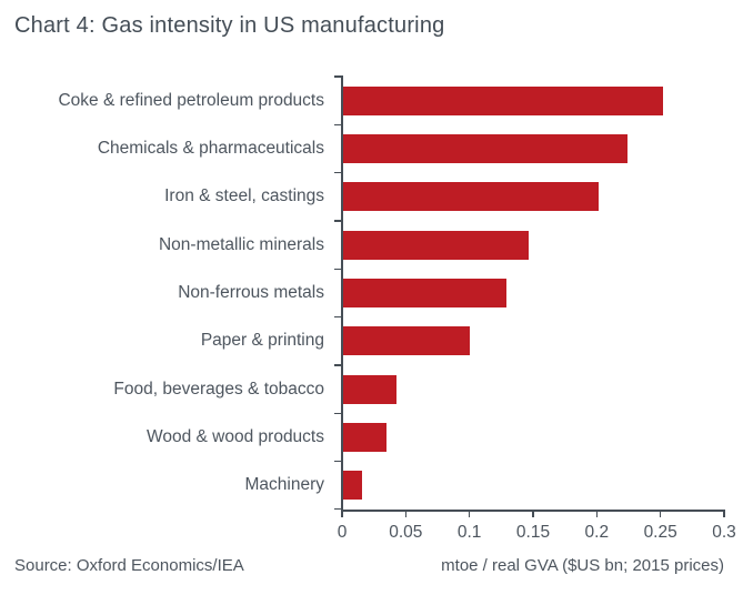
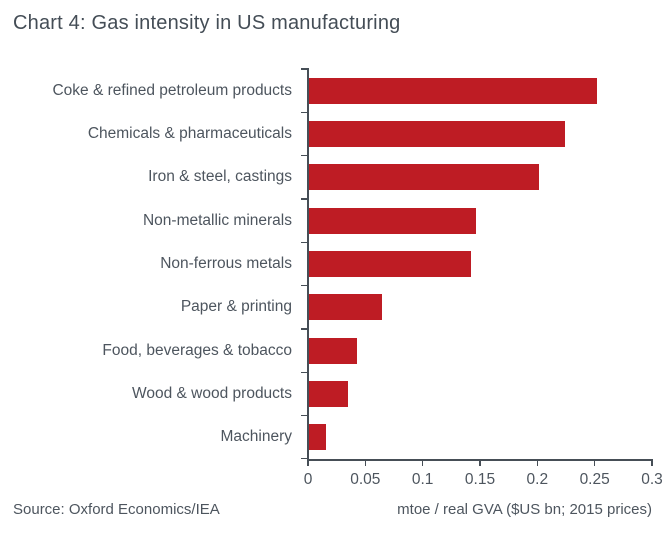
Non-ferrous metals: 0.128 -> 0.141
Paper & printing: 0.099 -> 0.064
